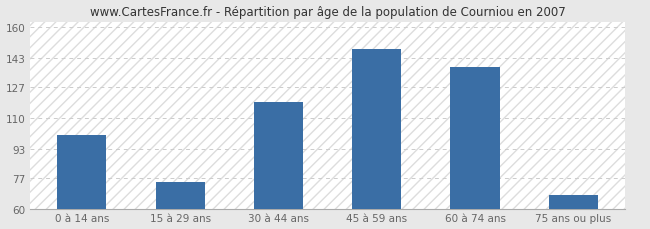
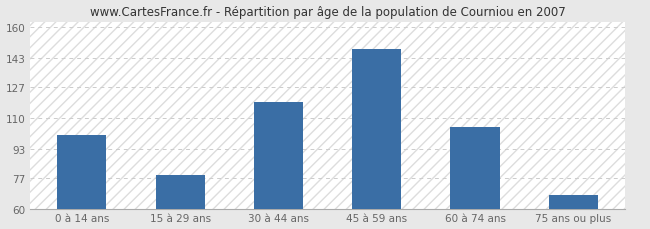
15 à 29 ans: 75 -> 79
60 à 74 ans: 138 -> 105
